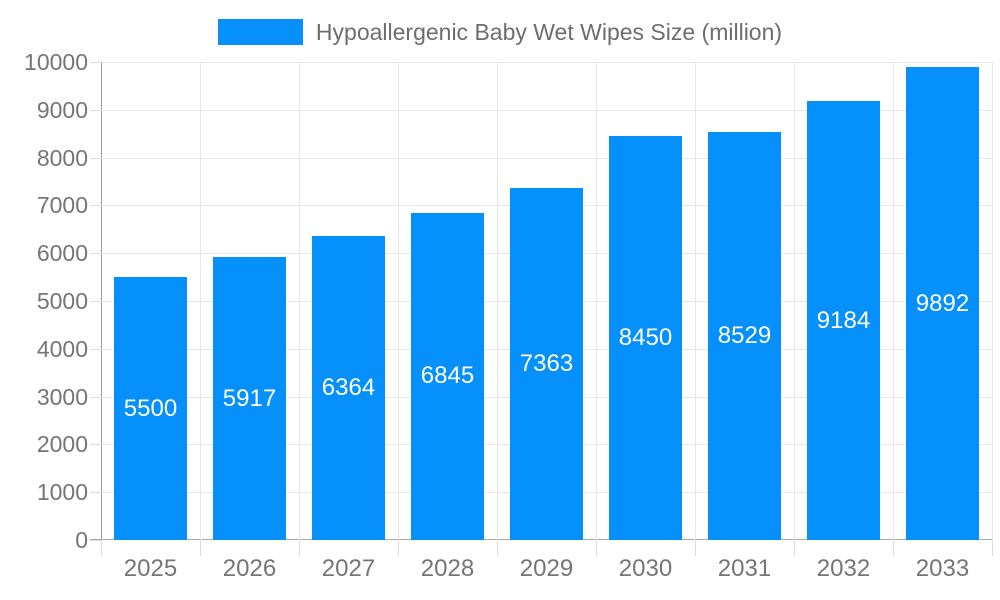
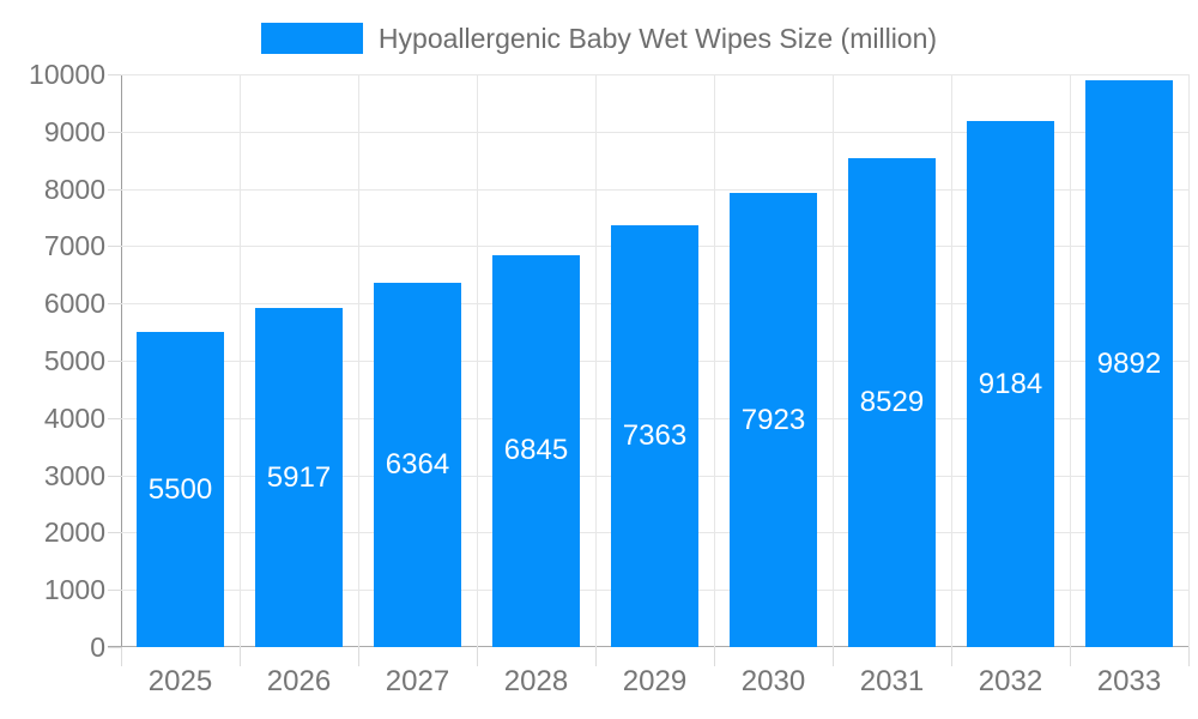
2030: 8450 -> 7923
